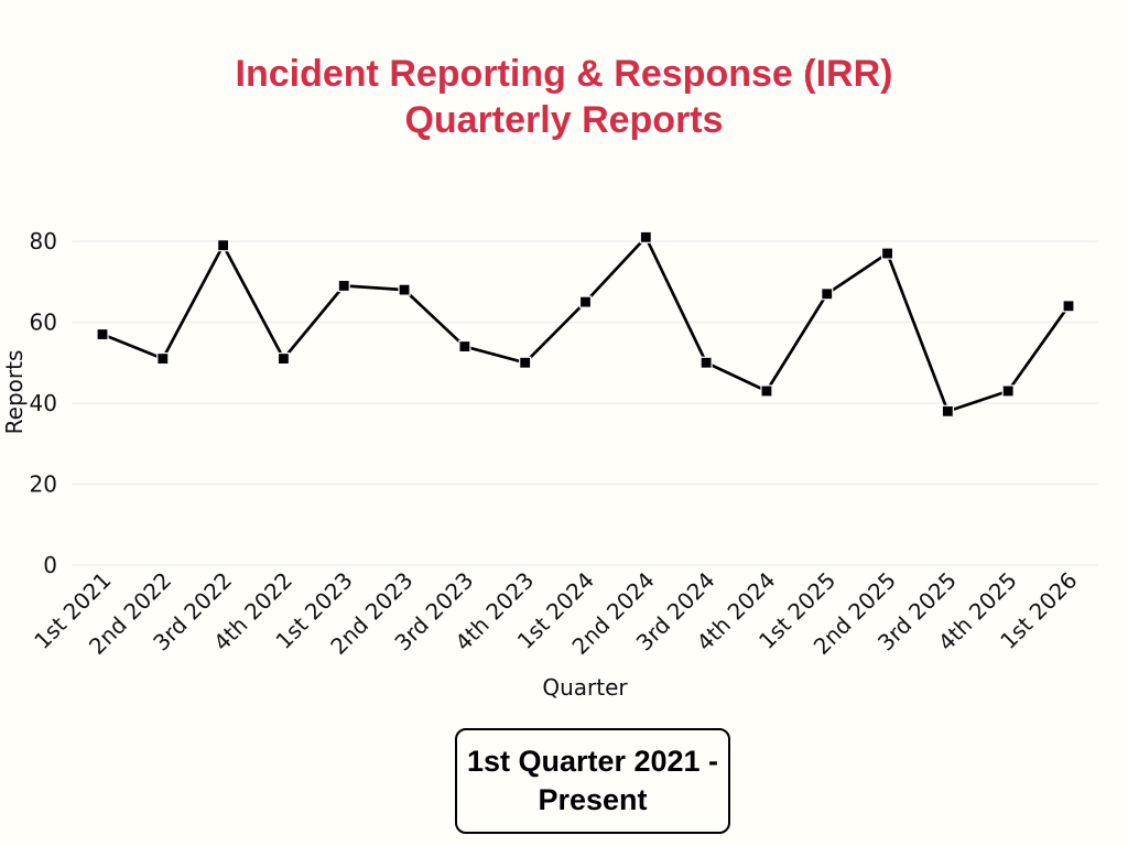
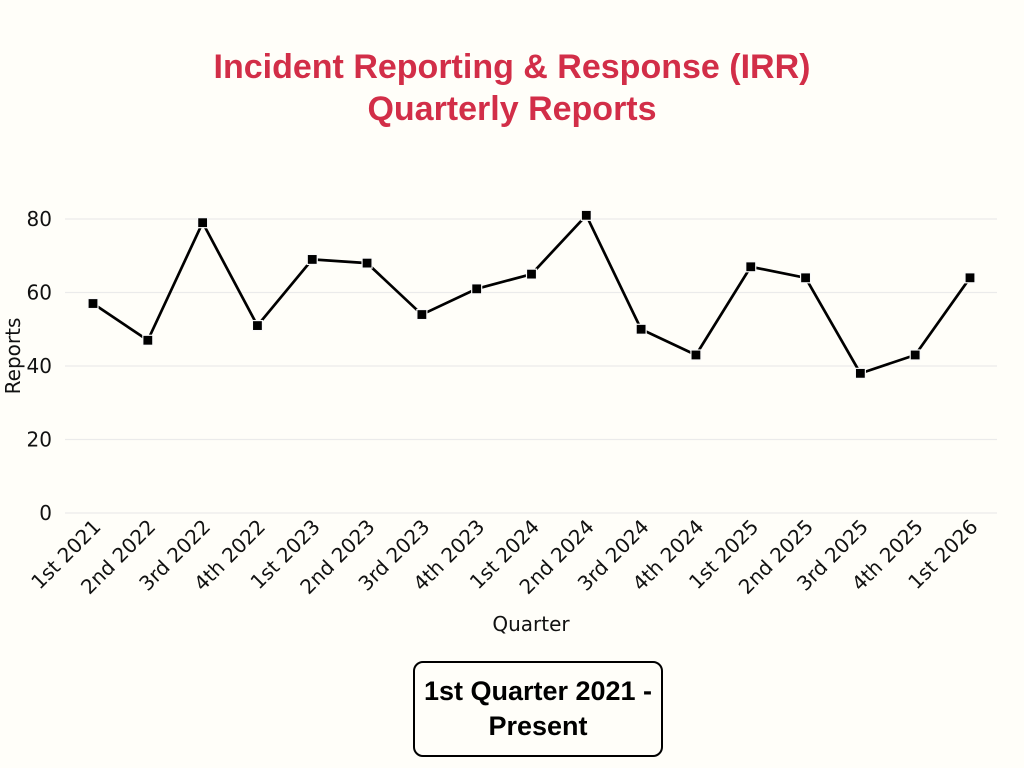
2nd 2022: 51 -> 47
4th 2023: 50 -> 61
2nd 2025: 77 -> 64
